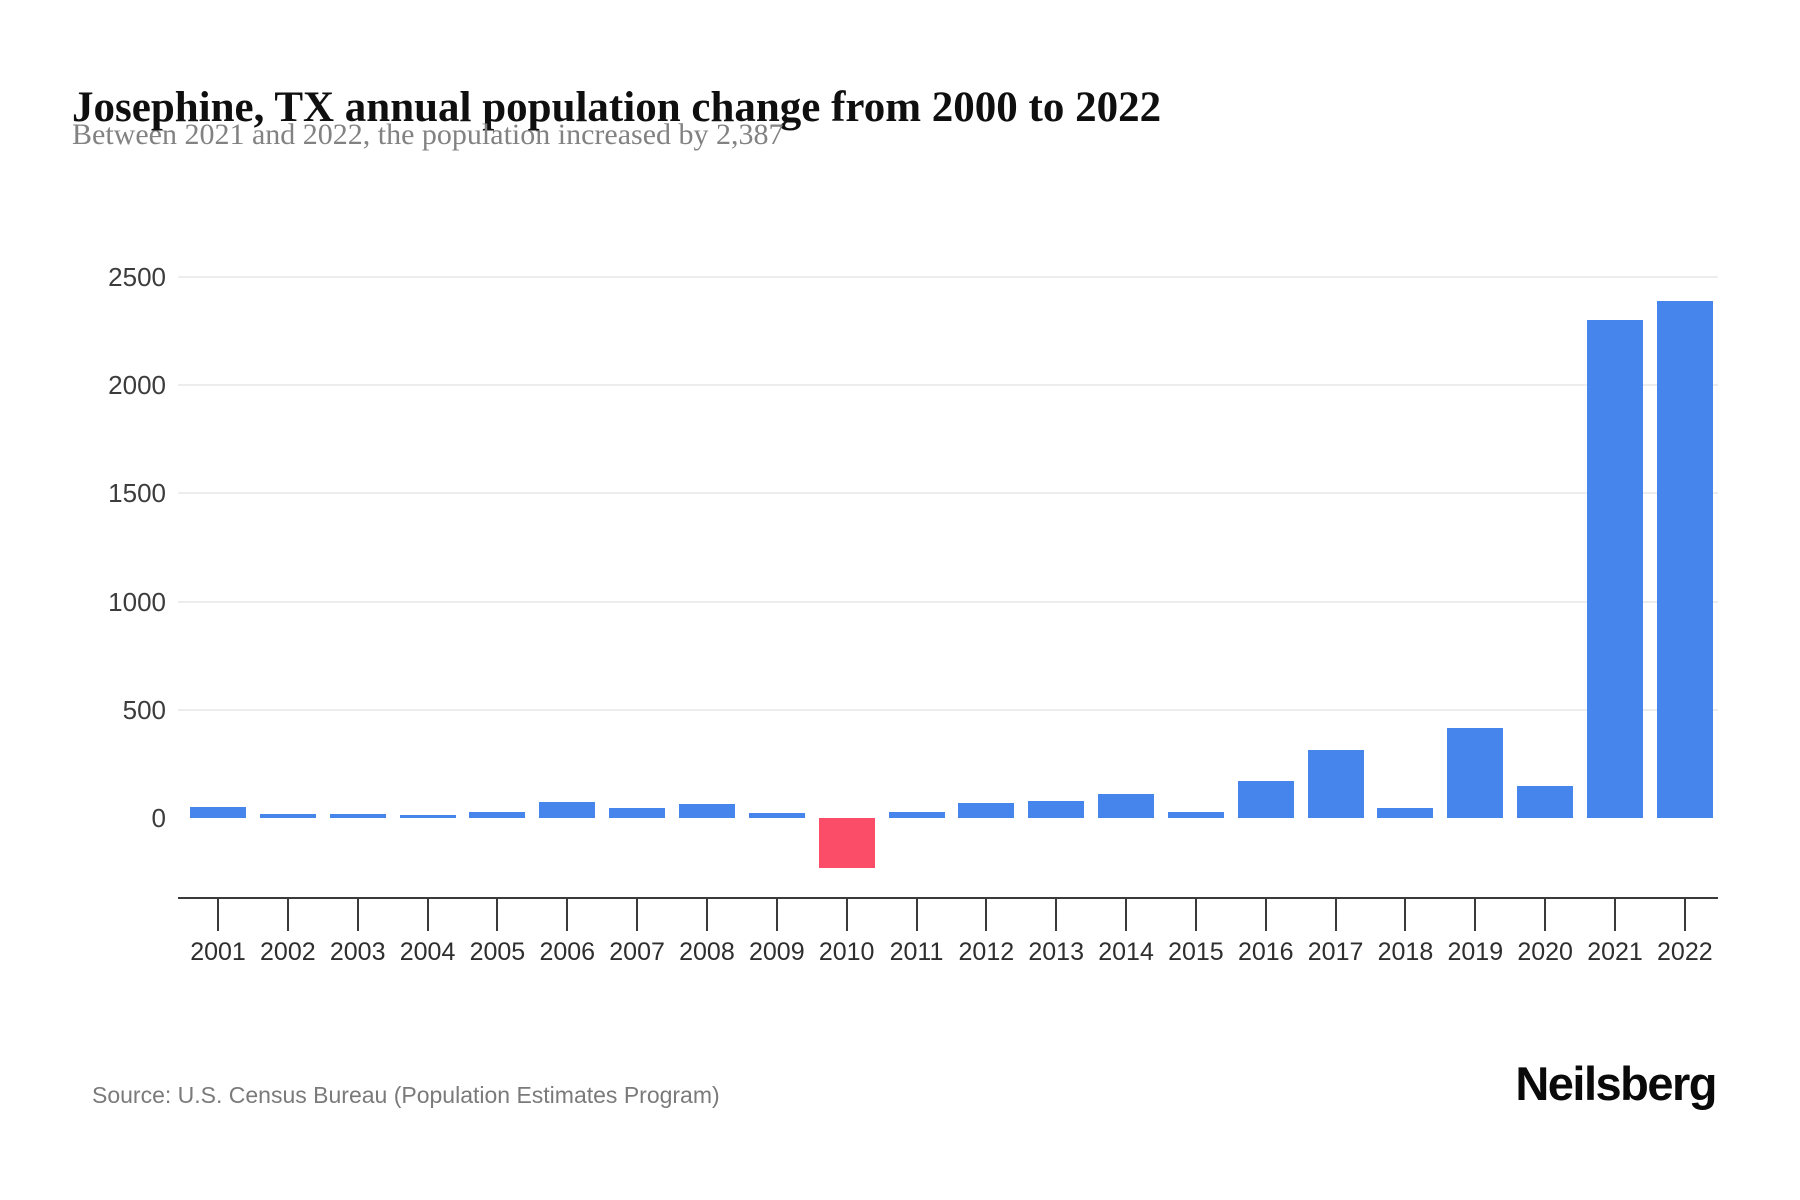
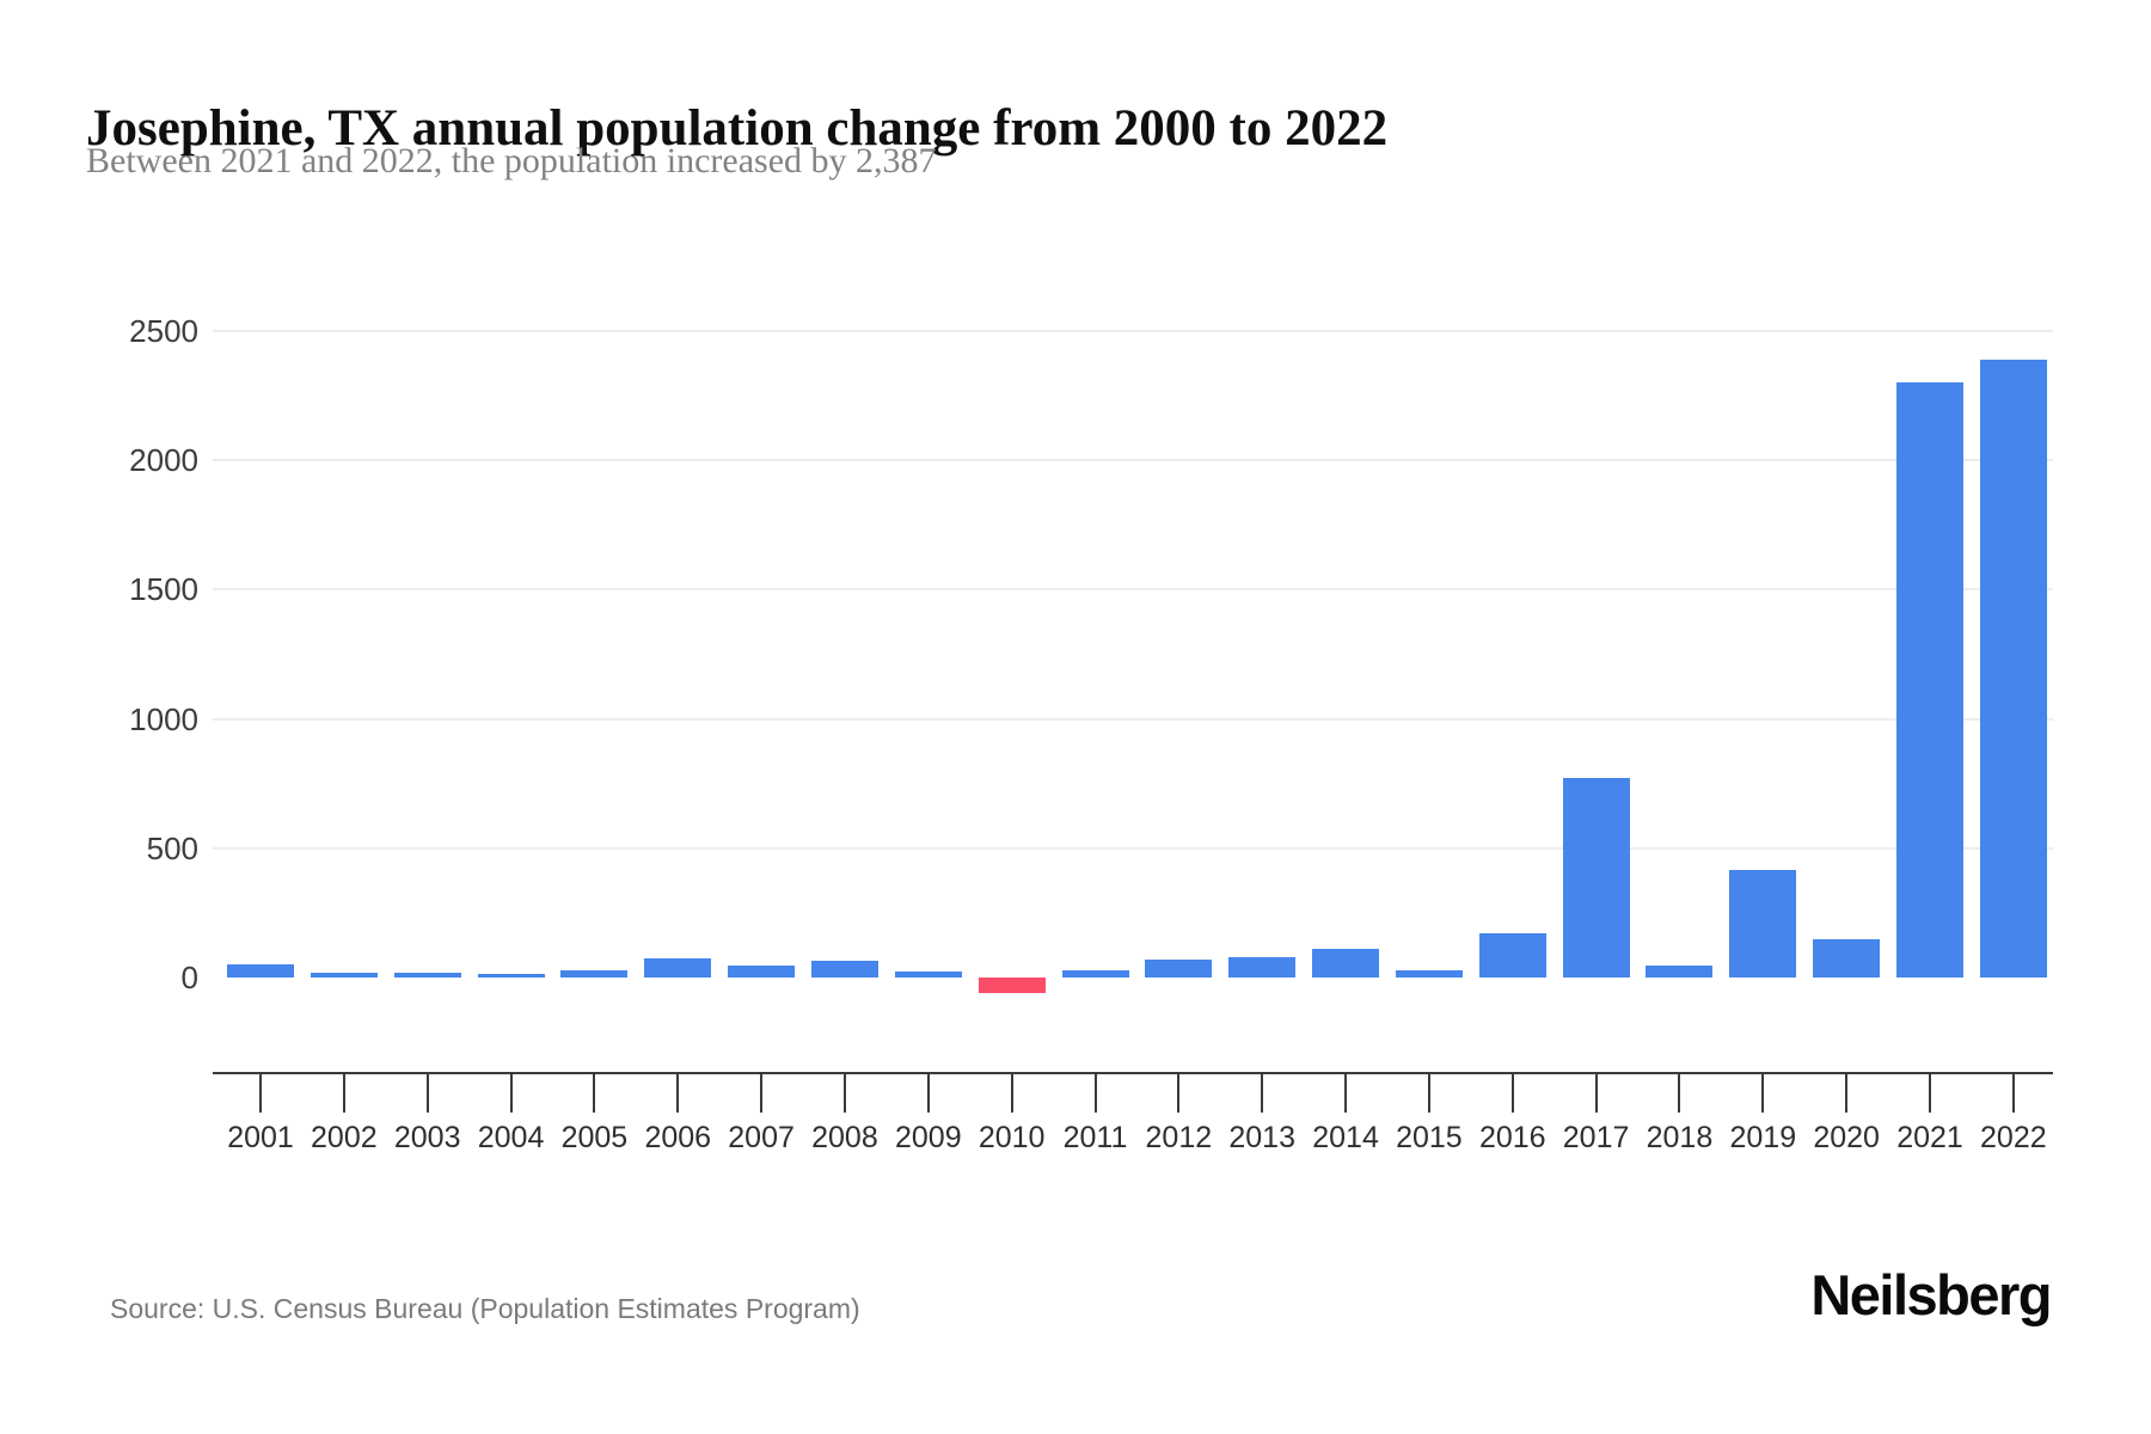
2010: -230 -> -60
2017: 320 -> 770
